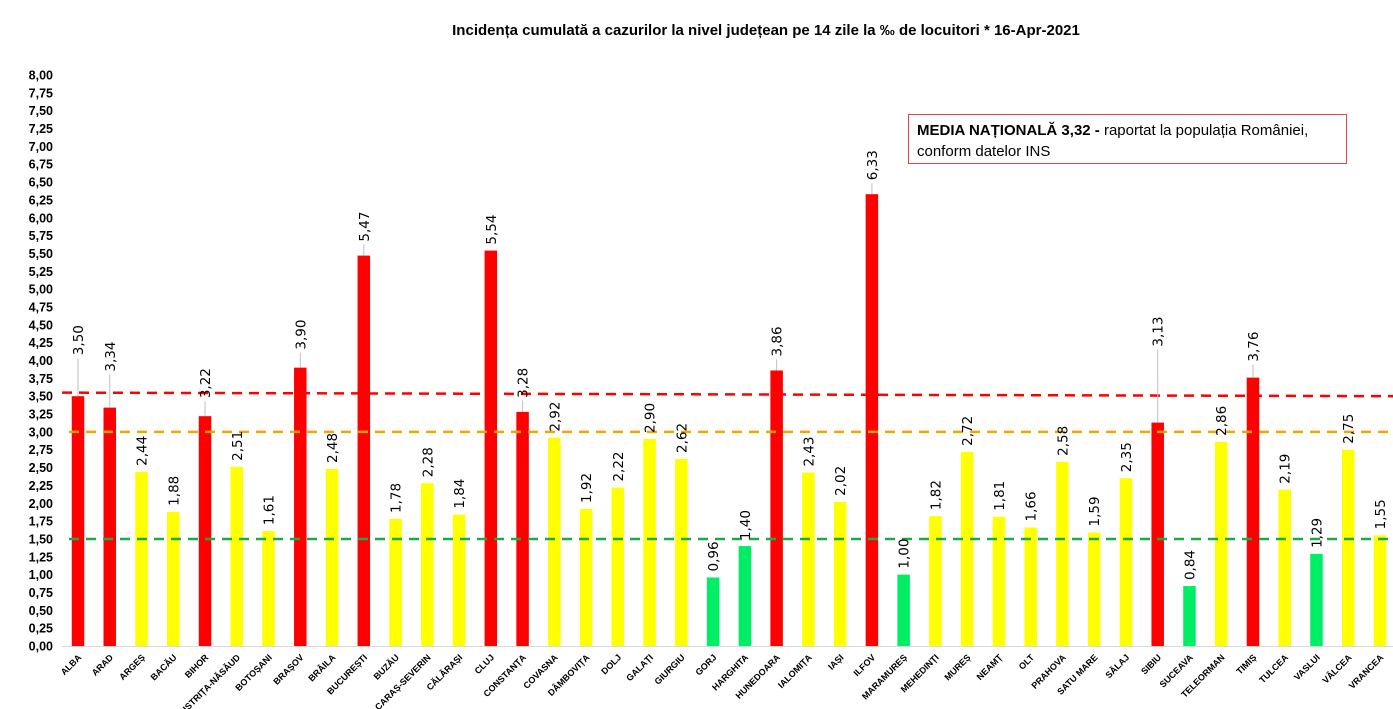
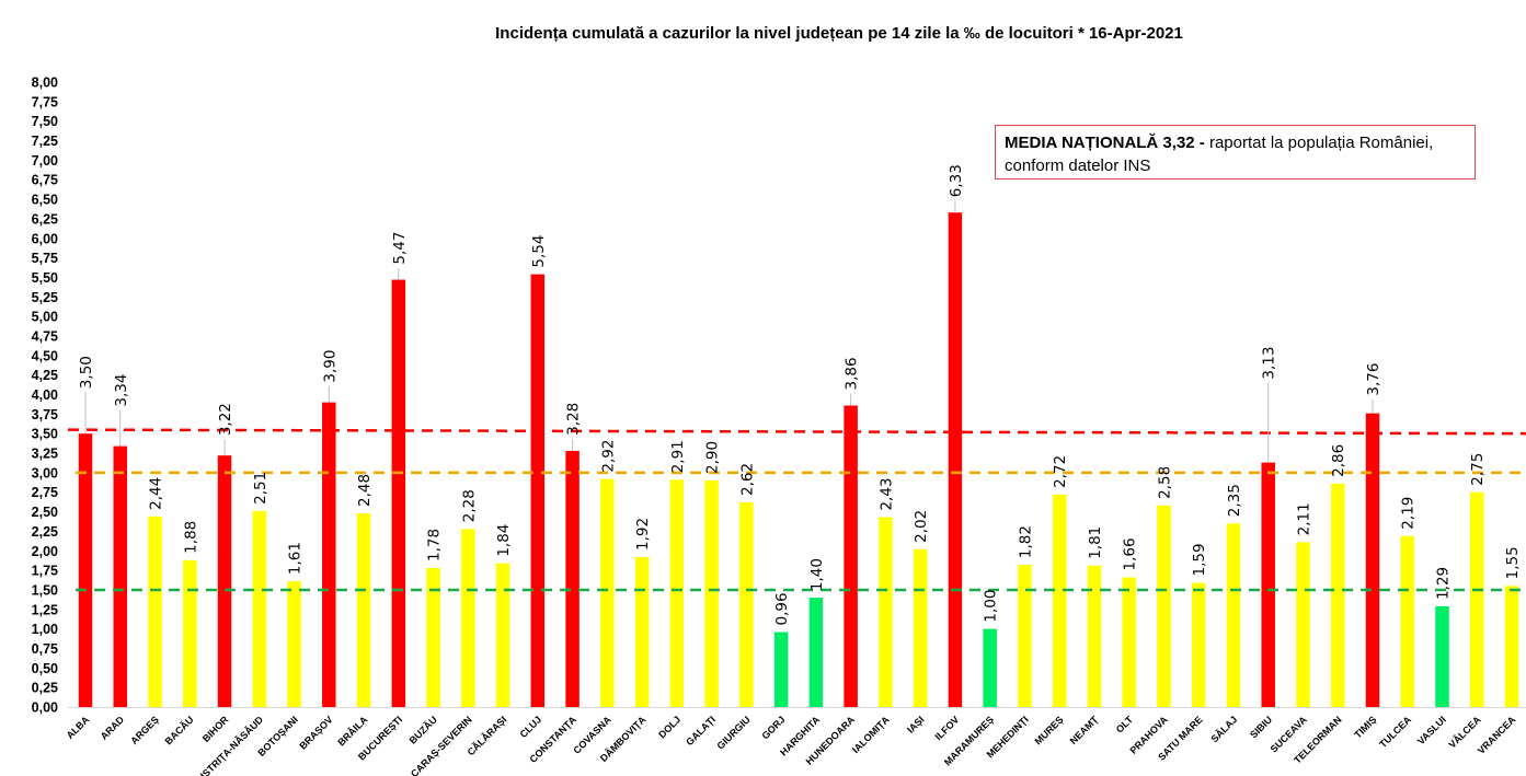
DOLJ: 2,22 -> 2,91
SUCEAVA: 0,84 -> 2,11
